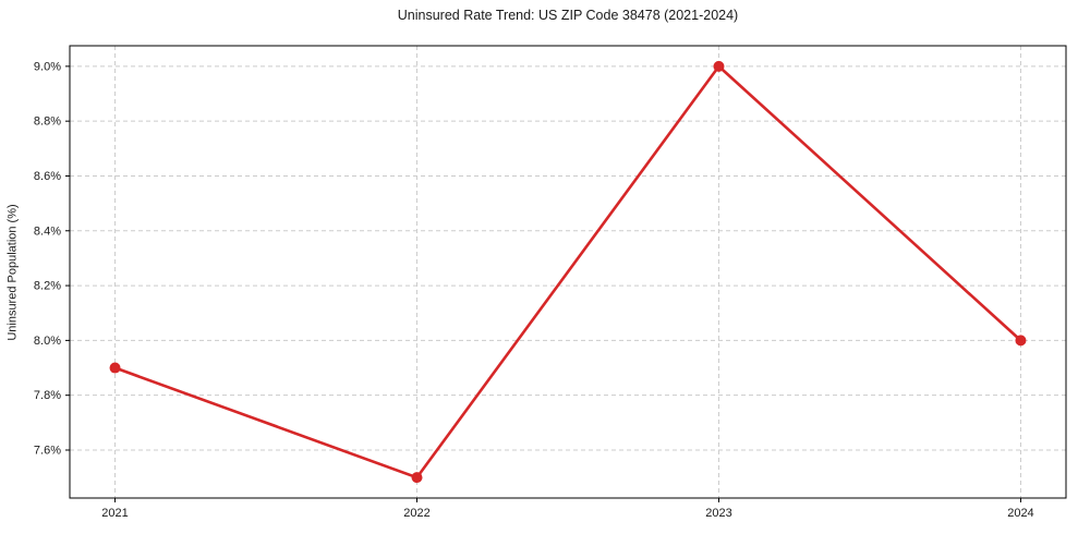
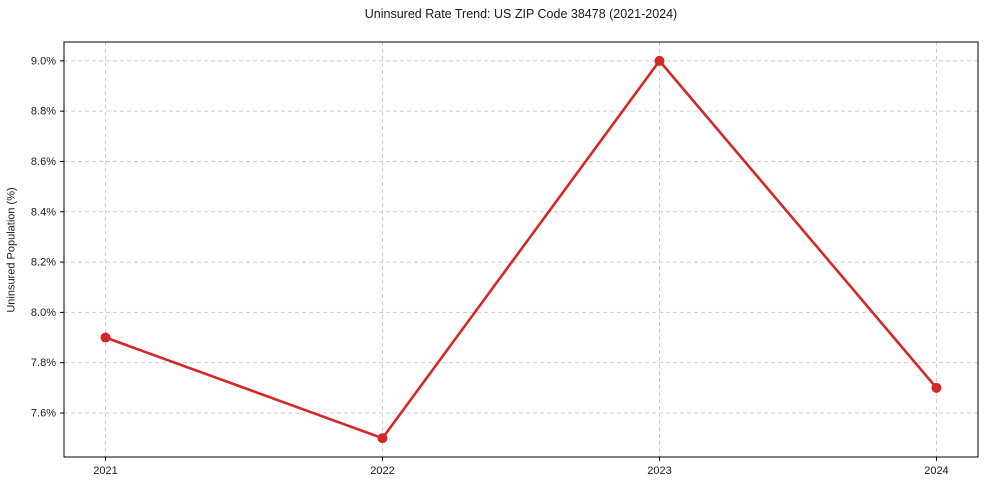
2024: 8.0% -> 7.7%
